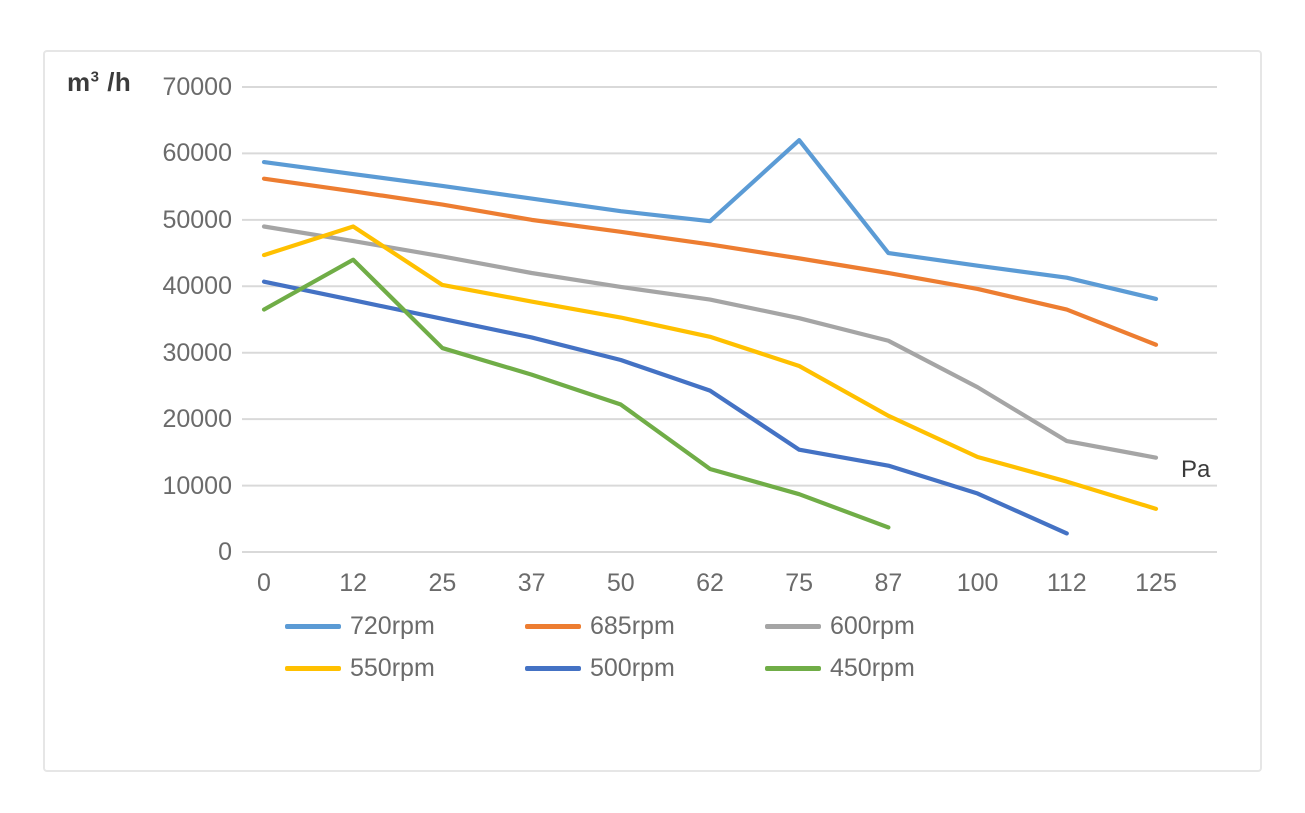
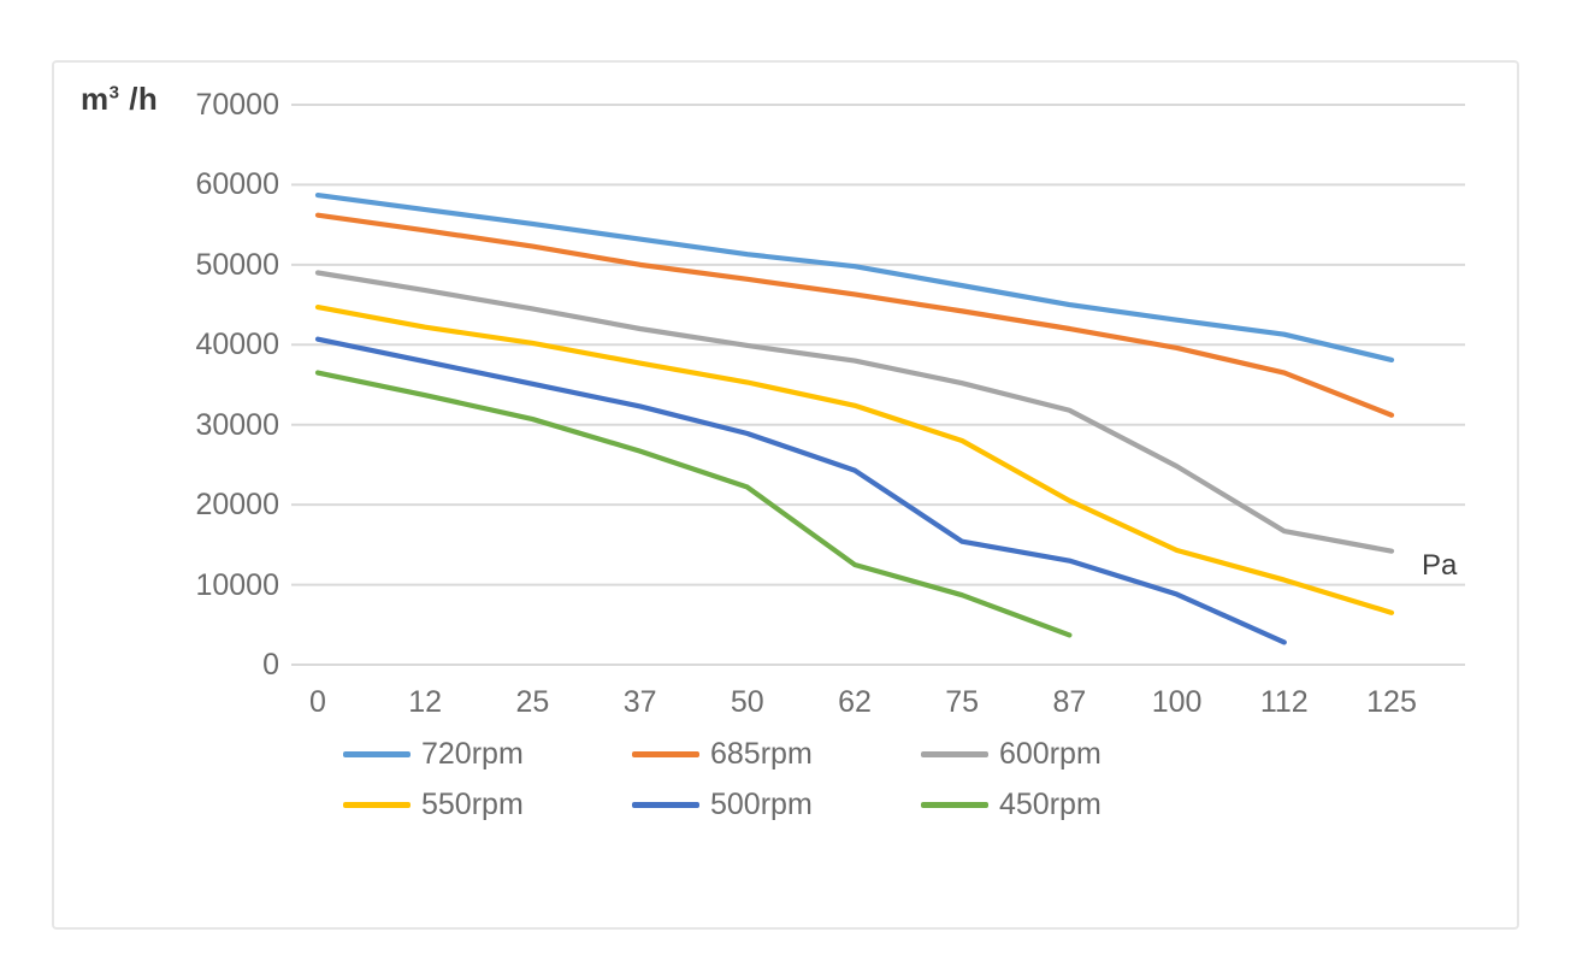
550rpm/12: 49000 -> 42000
450rpm/12: 44000 -> 34000
720rpm/75: 62000 -> 47000
